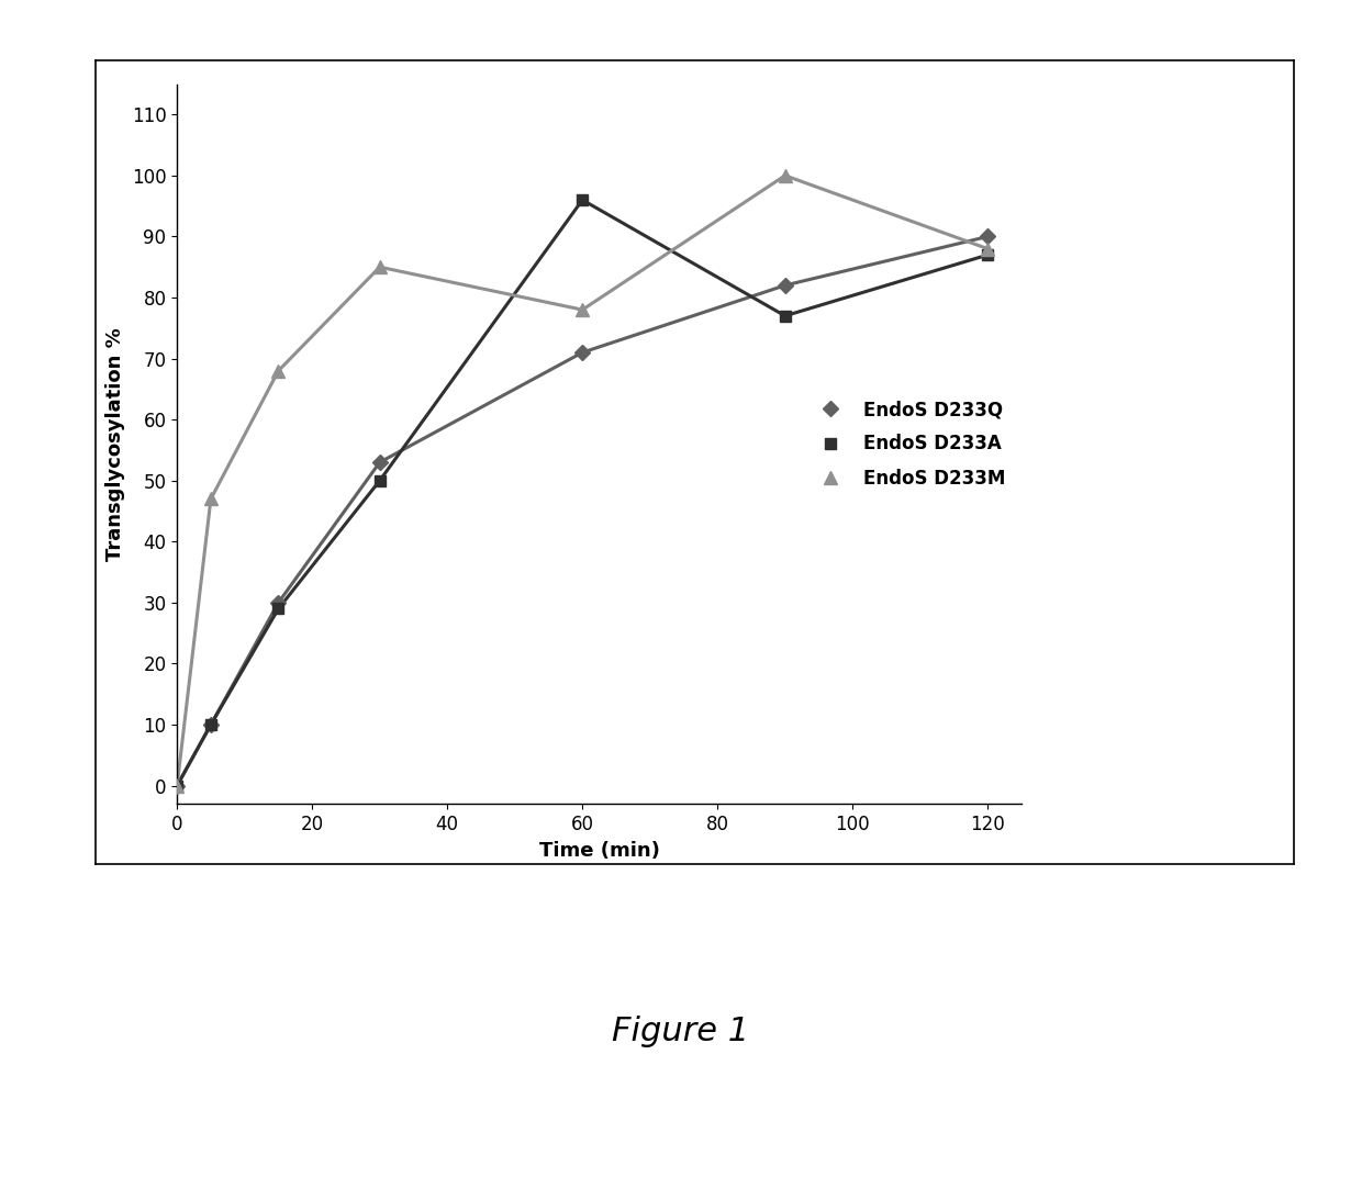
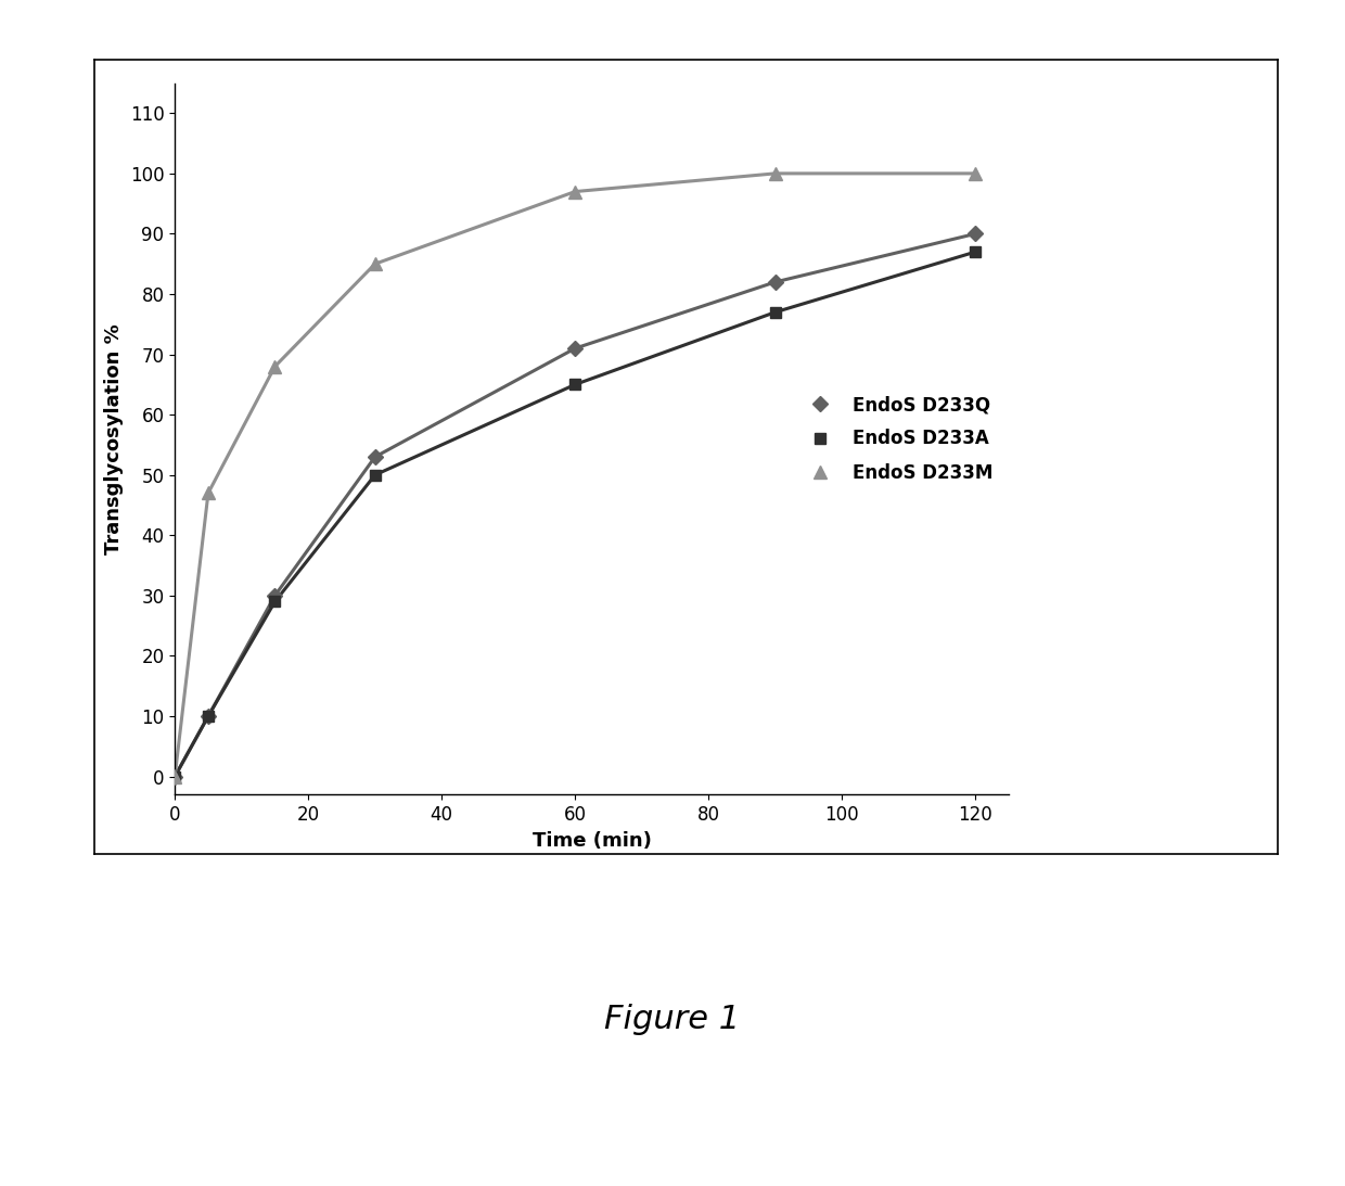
EndoS D233A/60: 96 -> 65
EndoS D233M/60: 78 -> 97
EndoS D233M/120: 88 -> 100
